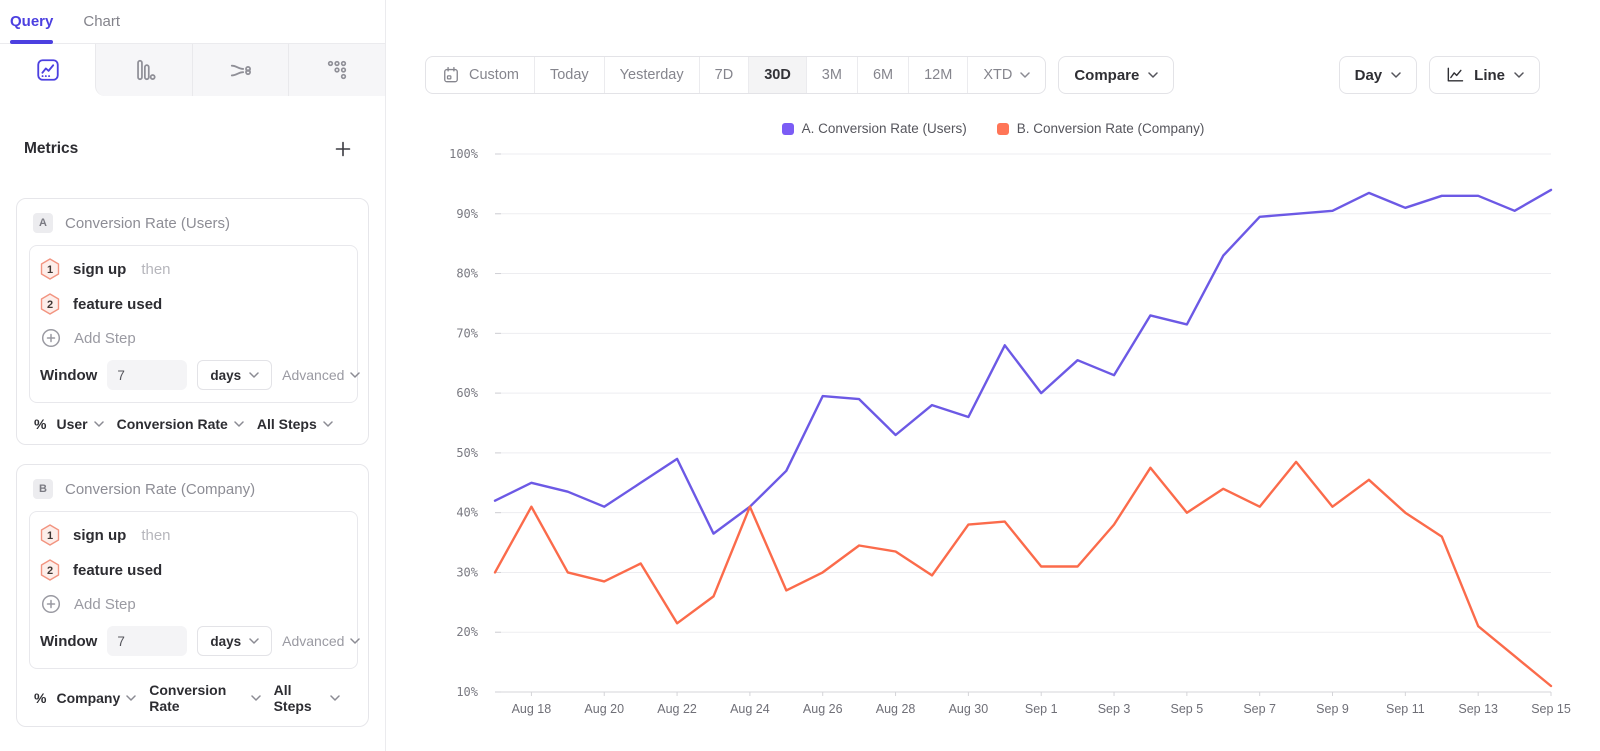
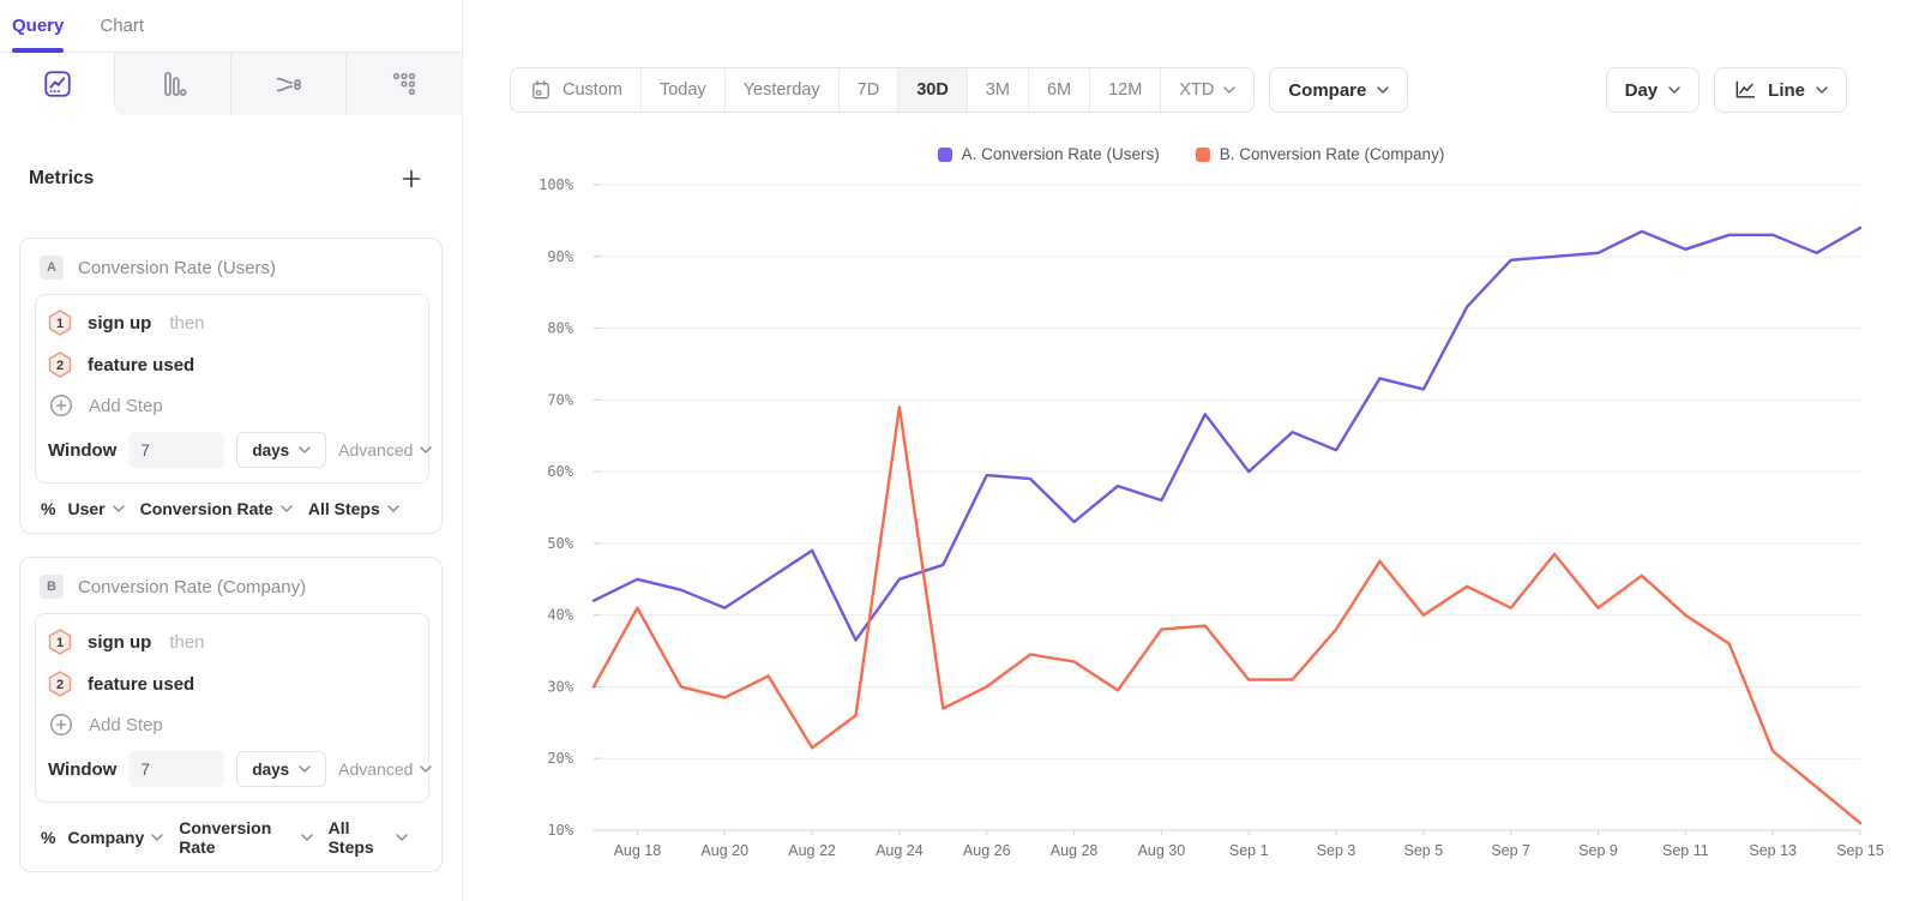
A. Conversion Rate (Users)/Aug 24: 41% -> 45%
B. Conversion Rate (Company)/Aug 24: 41% -> 69%
